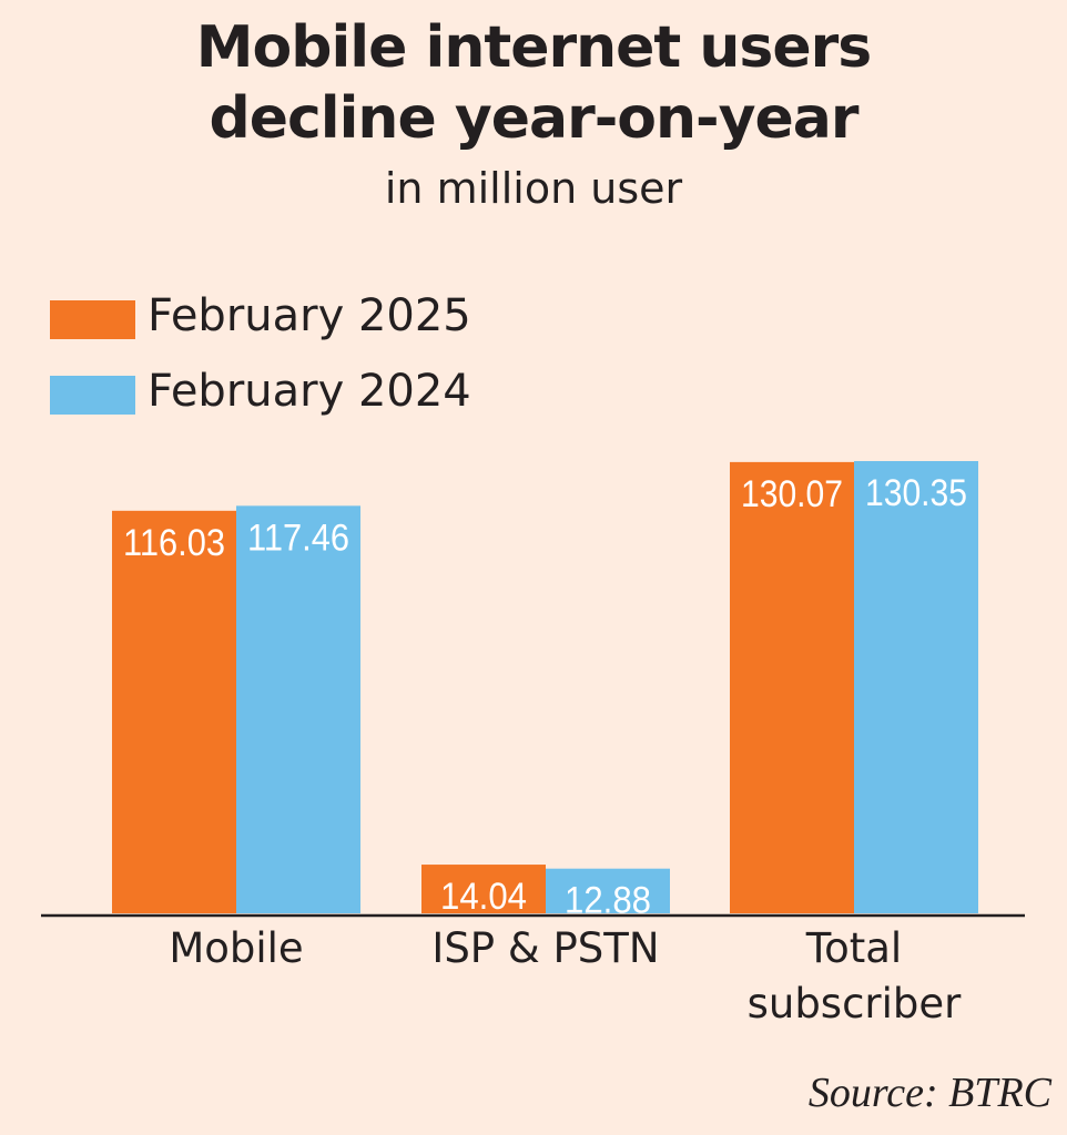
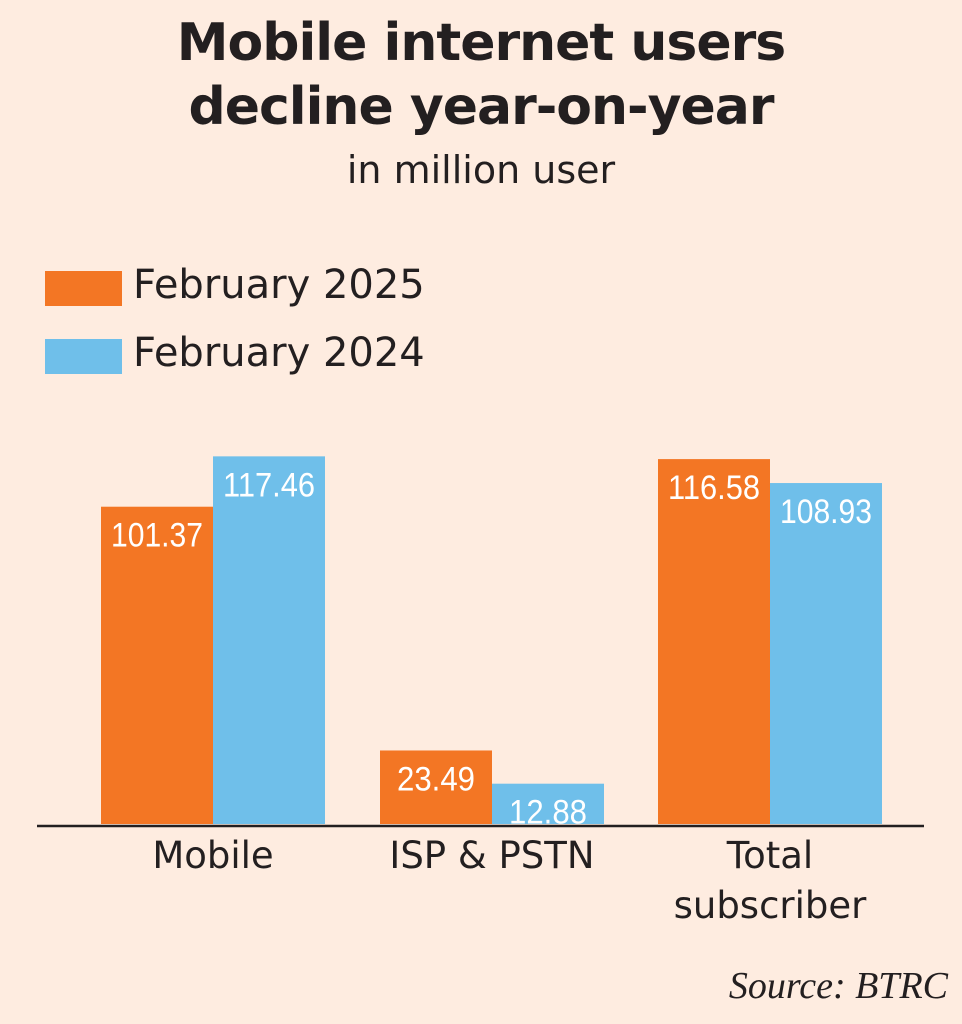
February 2025/Mobile: 116.03 -> 101.37
February 2025/ISP & PSTN: 14.04 -> 23.49
February 2025/Total subscriber: 130.07 -> 116.58
February 2024/Total subscriber: 130.35 -> 108.93
